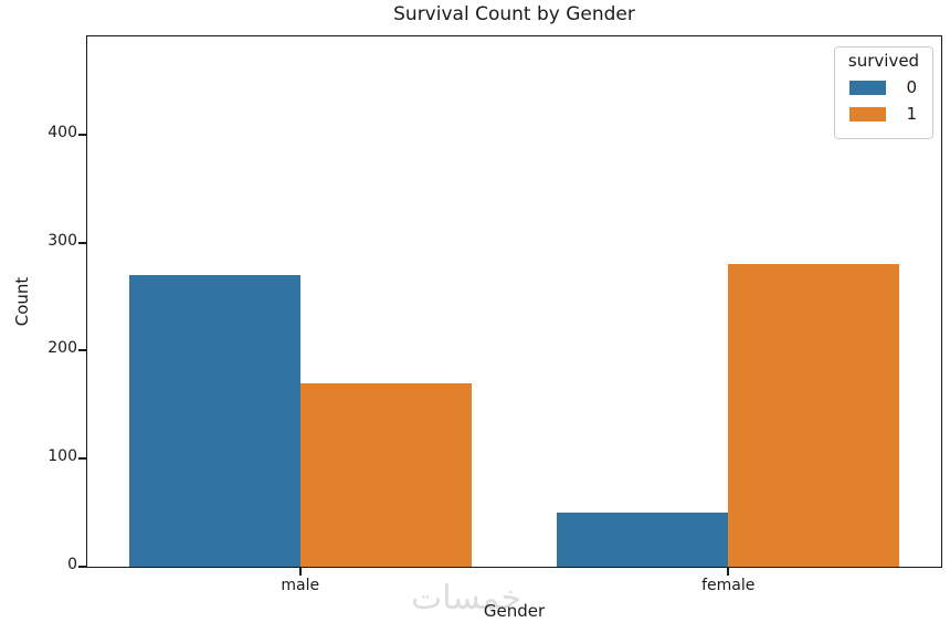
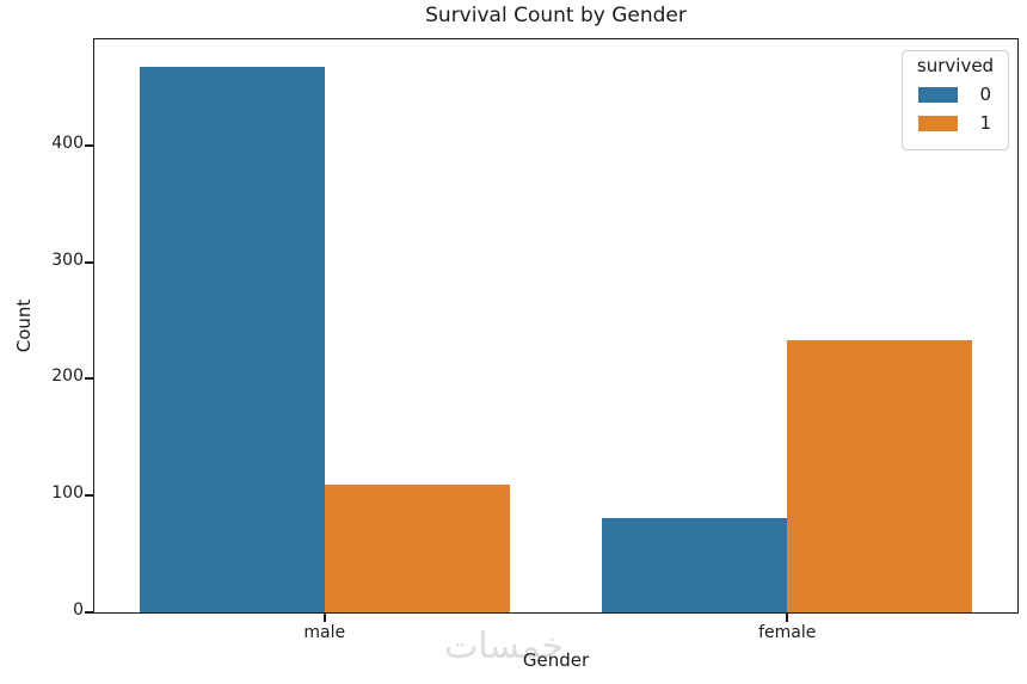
0/male: 270 -> 470
1/male: 170 -> 110
0/female: 50 -> 80
1/female: 280 -> 230
